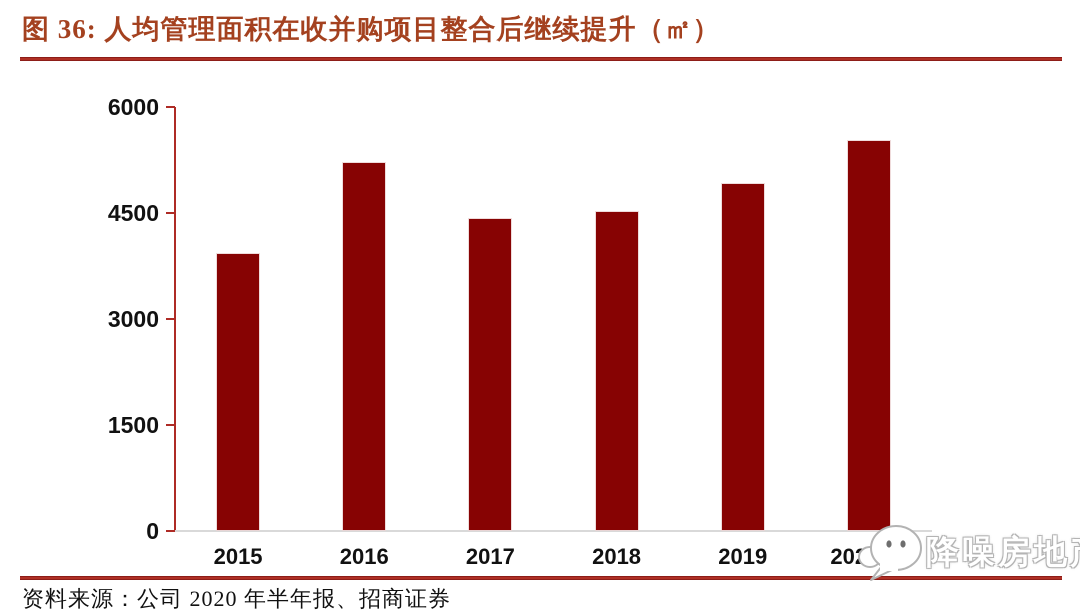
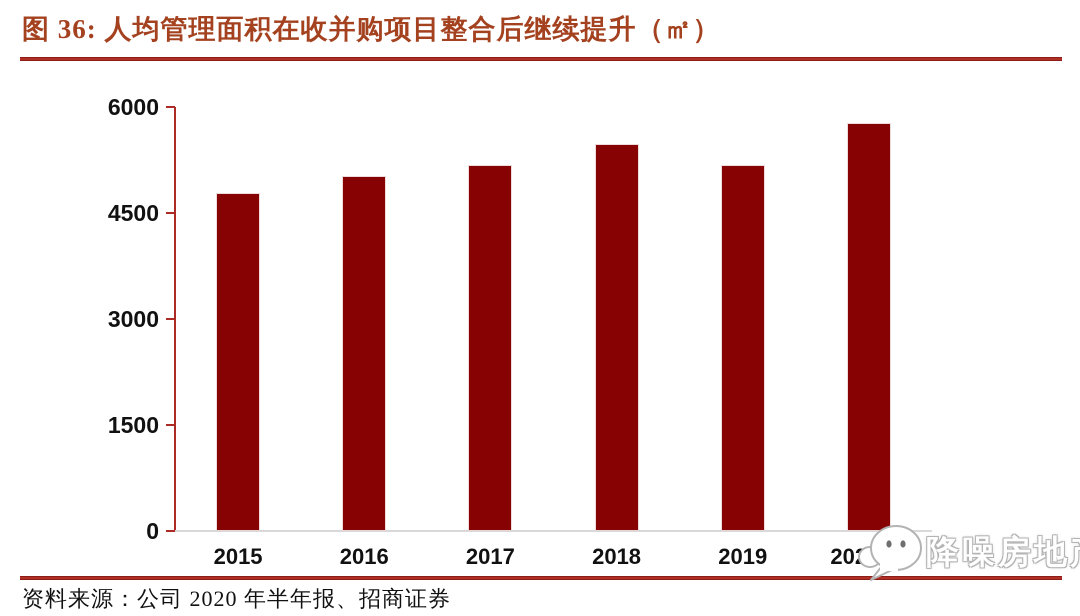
2015: 3900 -> 4800
2016: 5200 -> 5000
2017: 4400 -> 5200
2018: 4500 -> 5400
2019: 4900 -> 5200
2020H1: 5500 -> 5800
